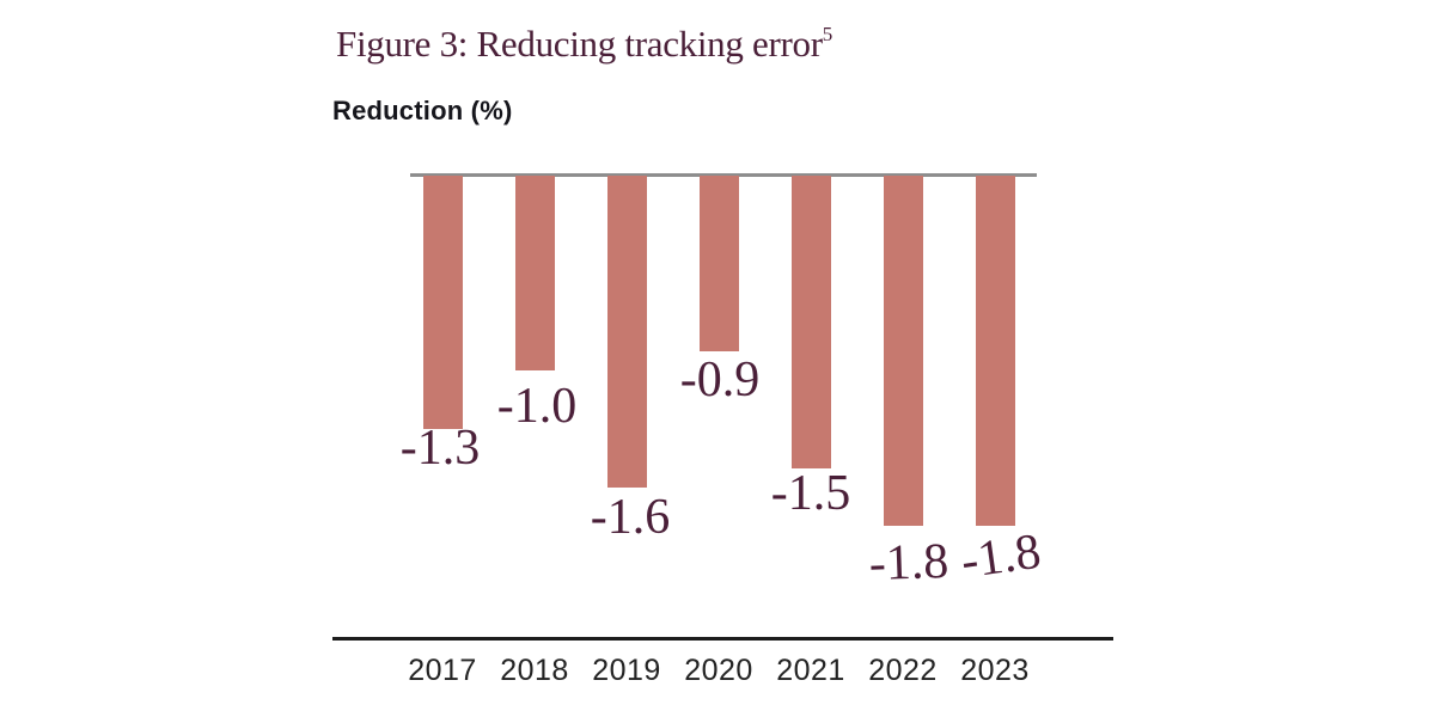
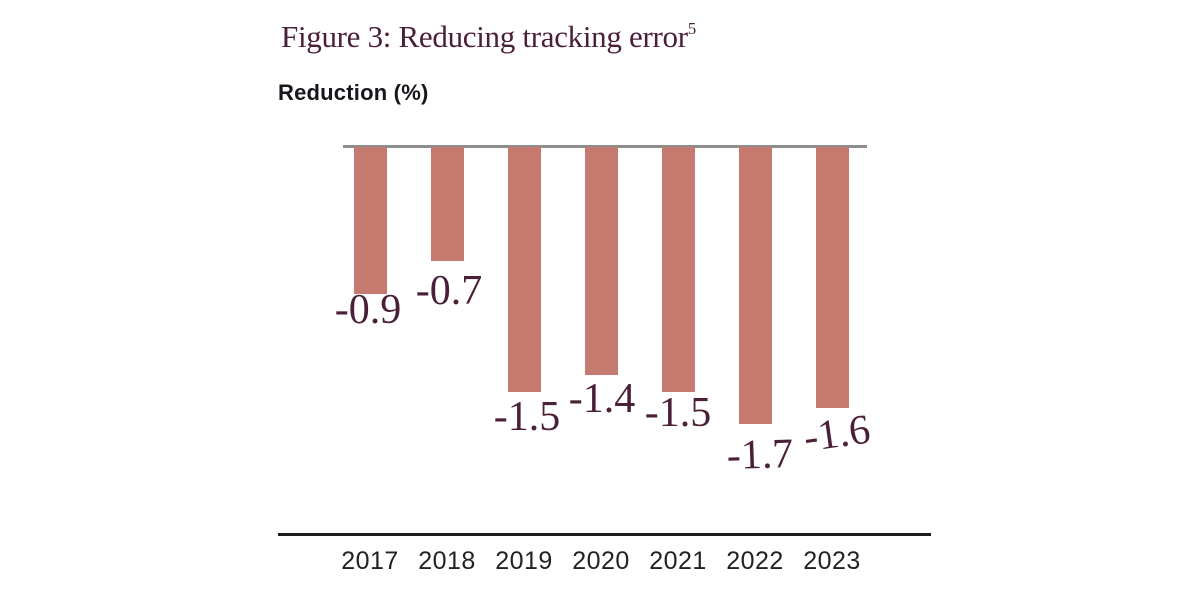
2017: -1.3 -> -0.9
2018: -1.0 -> -0.7
2019: -1.6 -> -1.5
2020: -0.9 -> -1.4
2022: -1.8 -> -1.7
2023: -1.8 -> -1.6
